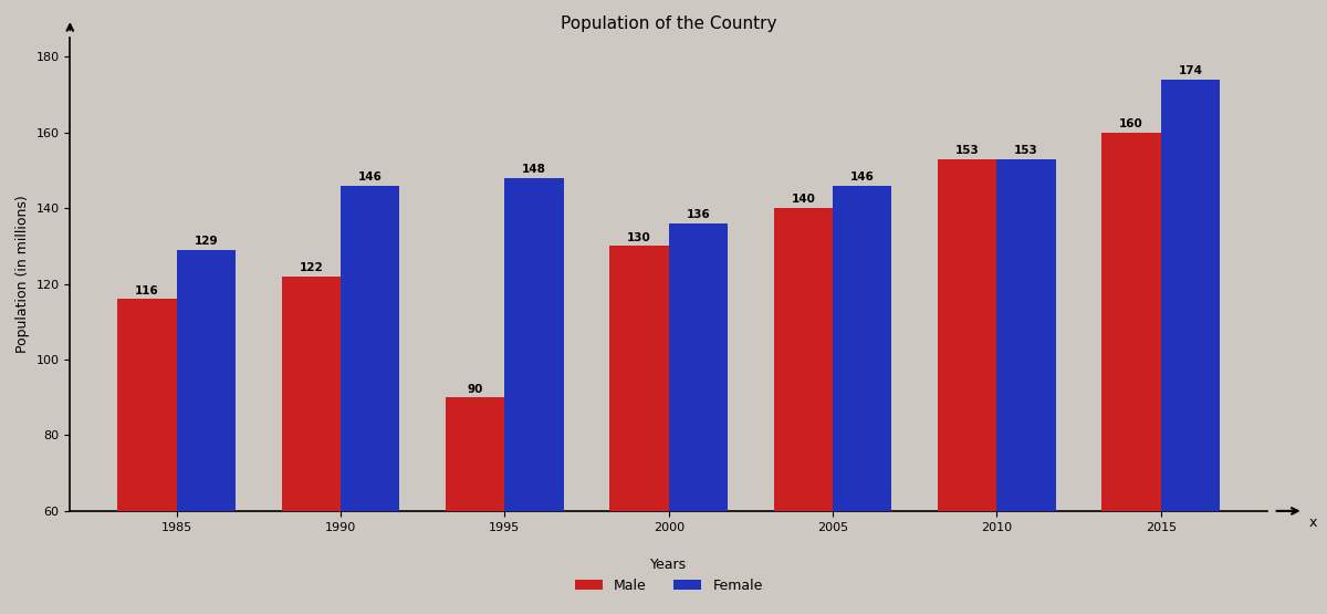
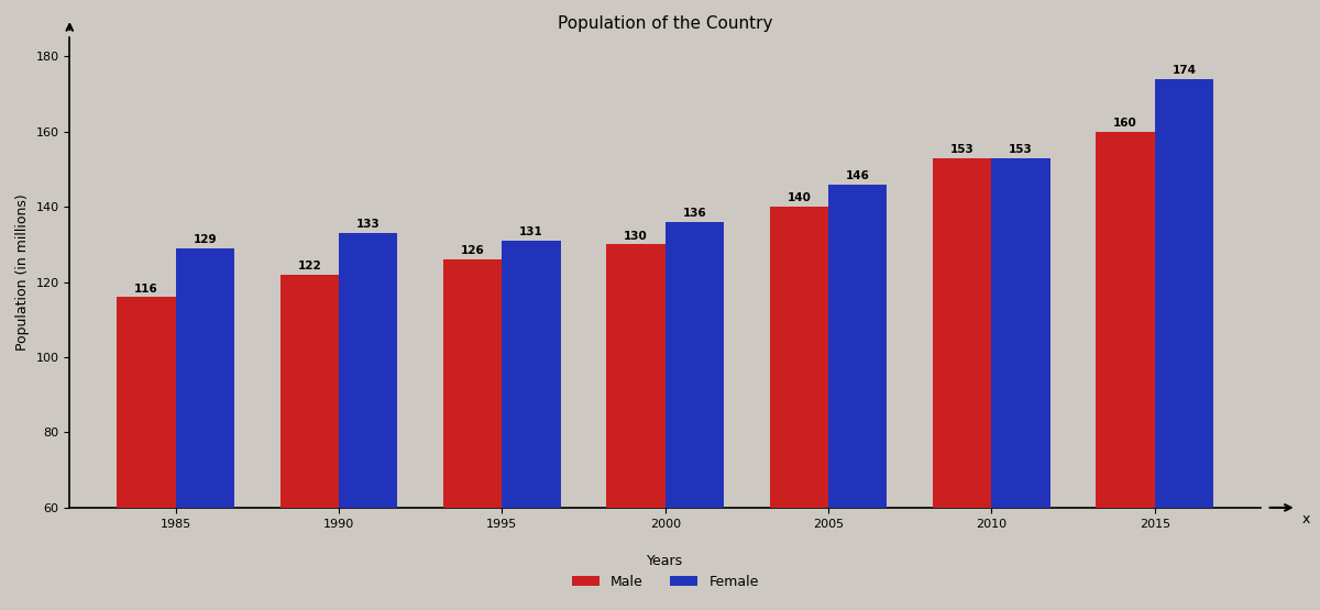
Female/1990: 146 -> 133
Male/1995: 90 -> 126
Female/1995: 148 -> 131
